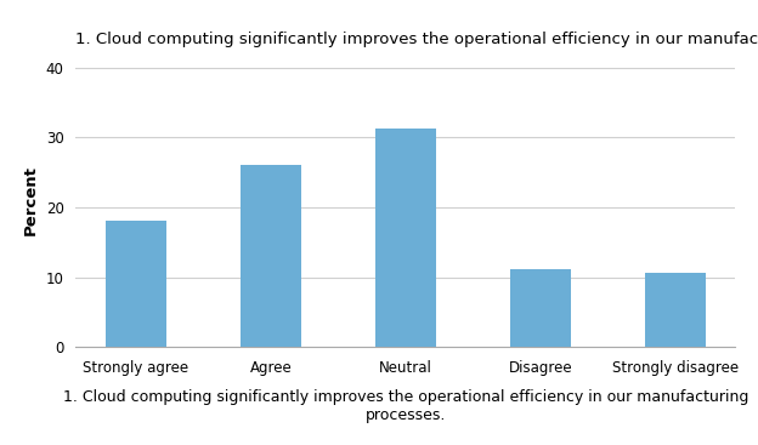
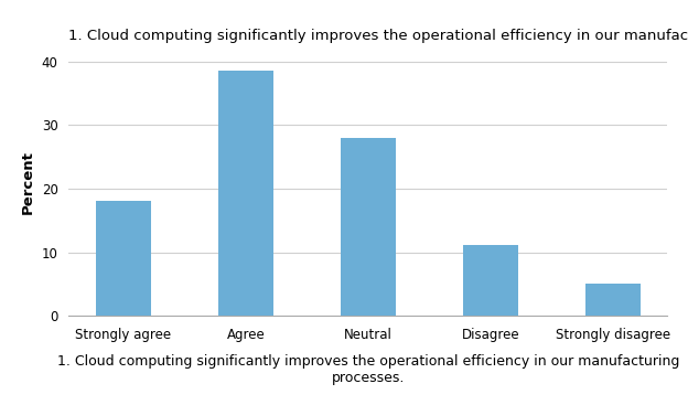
Agree: 26.0 -> 38.6
Neutral: 31.2 -> 27.9
Strongly disagree: 10.6 -> 5.1
